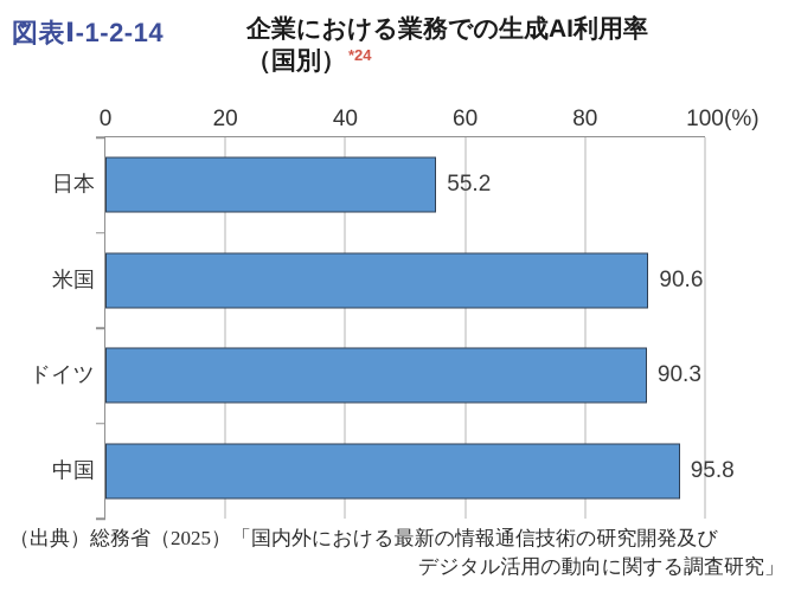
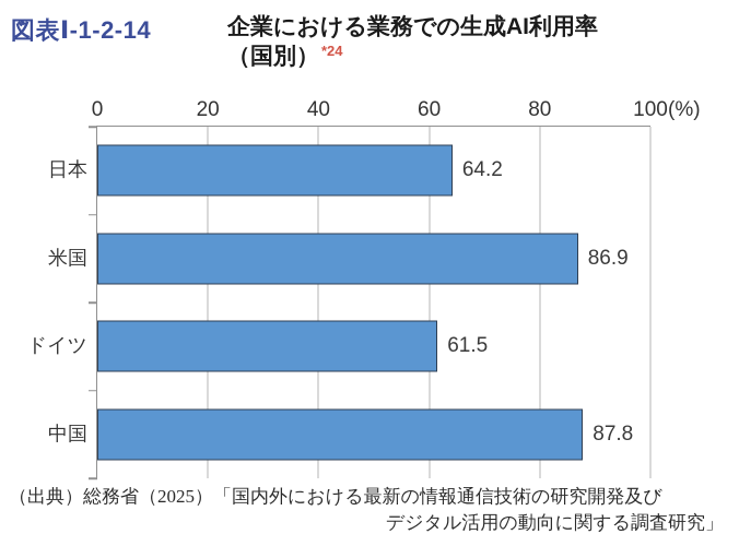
日本: 55.2 -> 64.2
米国: 90.6 -> 86.9
ドイツ: 90.3 -> 61.5
中国: 95.8 -> 87.8
